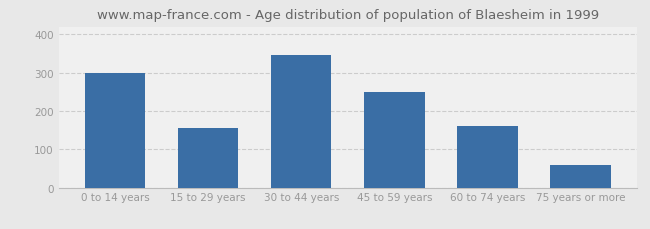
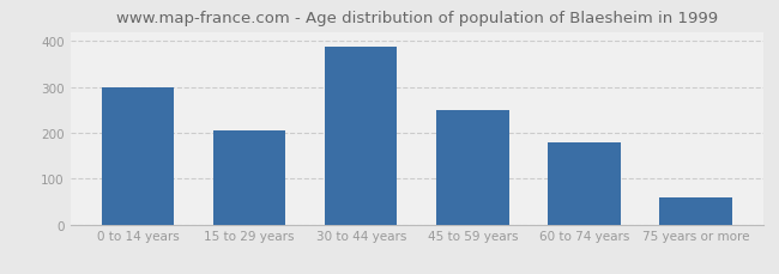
15 to 29 years: 155 -> 206
30 to 44 years: 345 -> 388
60 to 74 years: 160 -> 179
